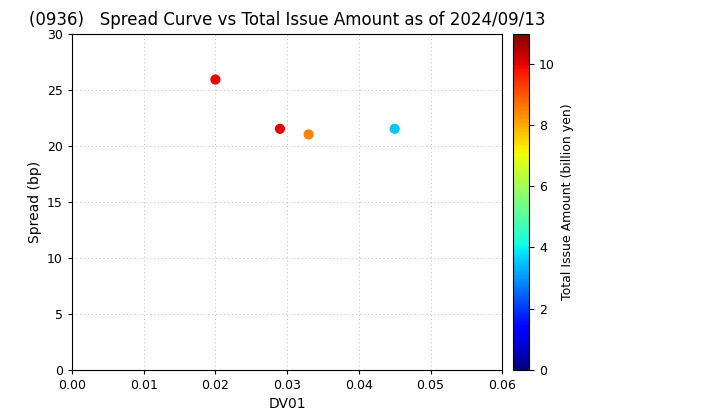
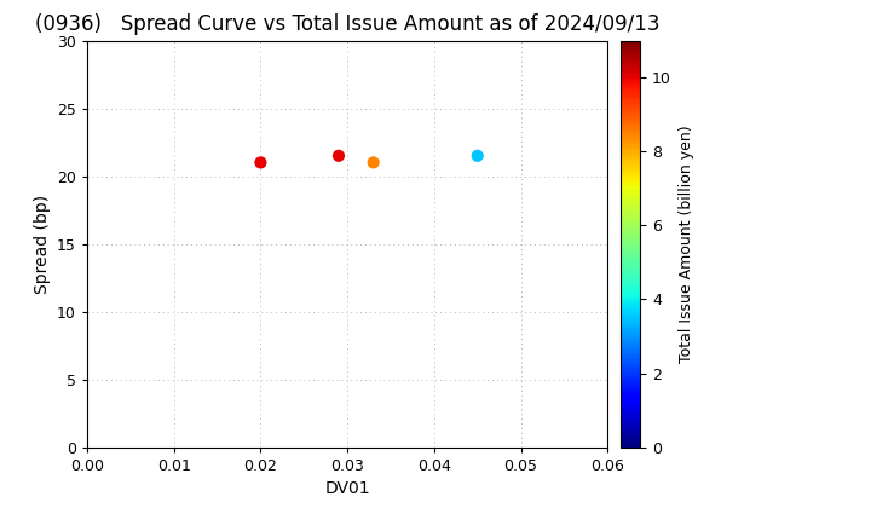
0.02: 25.9 -> 21.0
